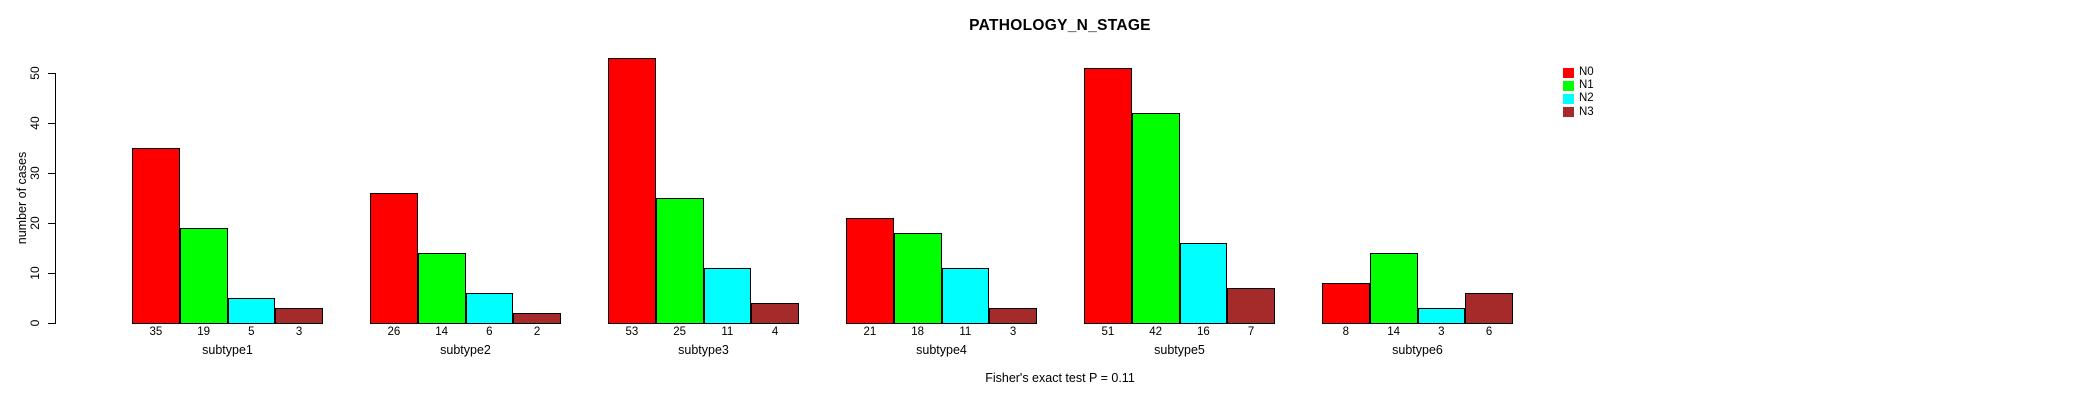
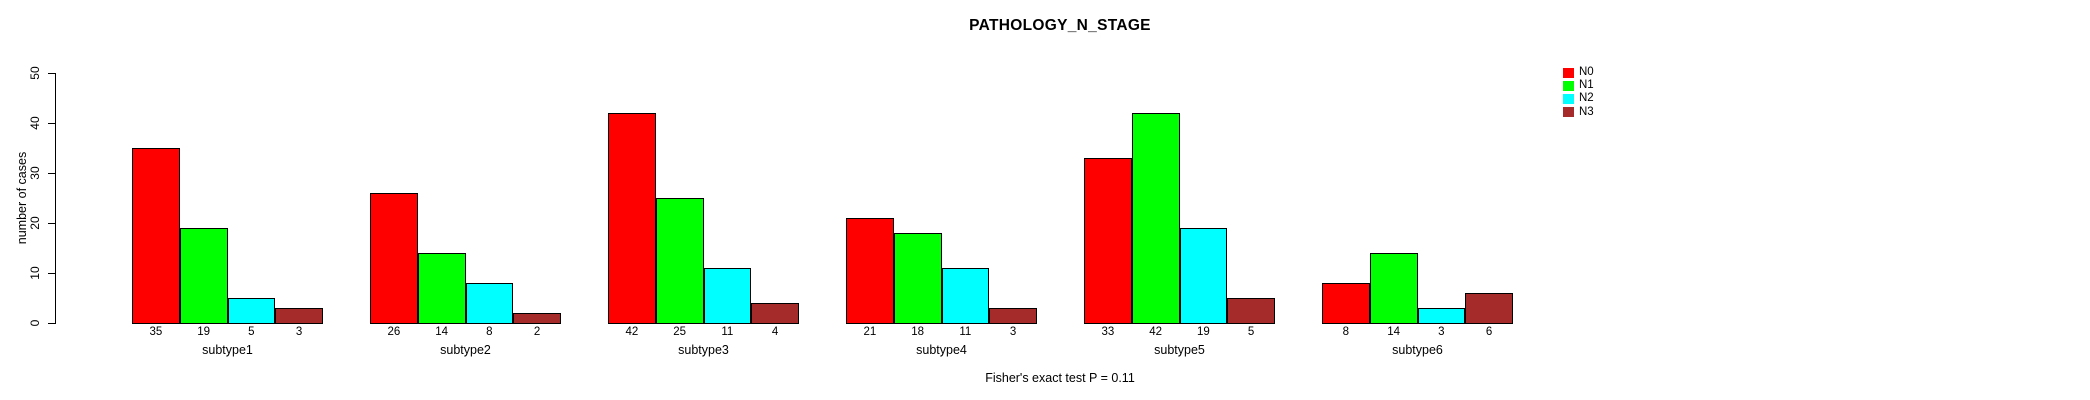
N2/subtype2: 6 -> 8
N0/subtype3: 53 -> 42
N0/subtype5: 51 -> 33
N2/subtype5: 16 -> 19
N3/subtype5: 7 -> 5
